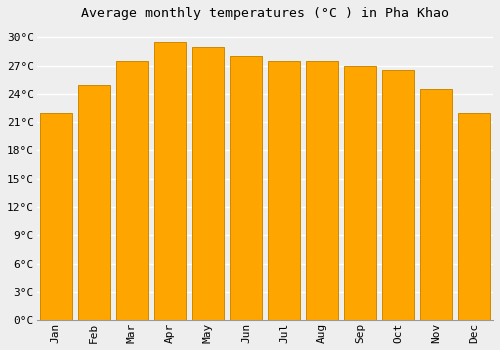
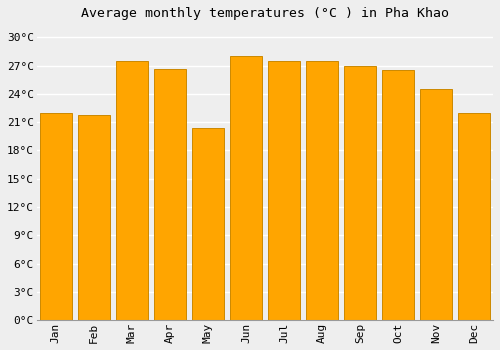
Feb: 25.0°C -> 21.8°C
Apr: 29.5°C -> 26.6°C
May: 29.0°C -> 20.4°C
